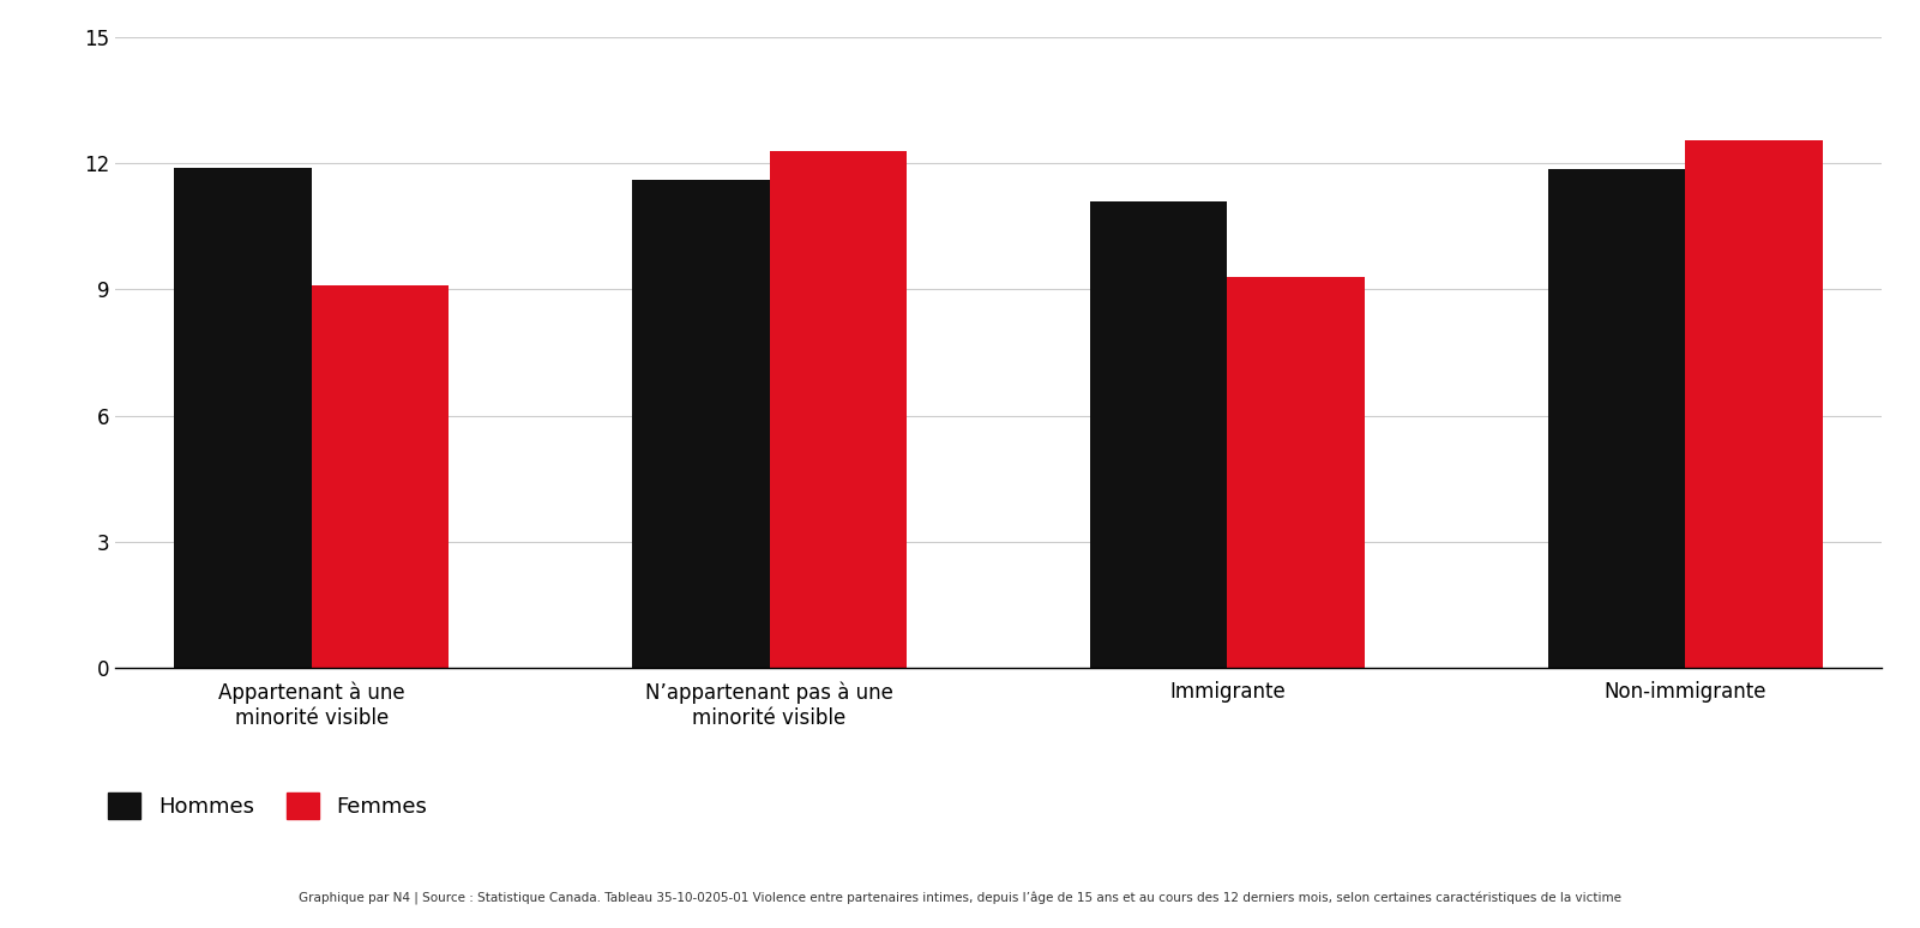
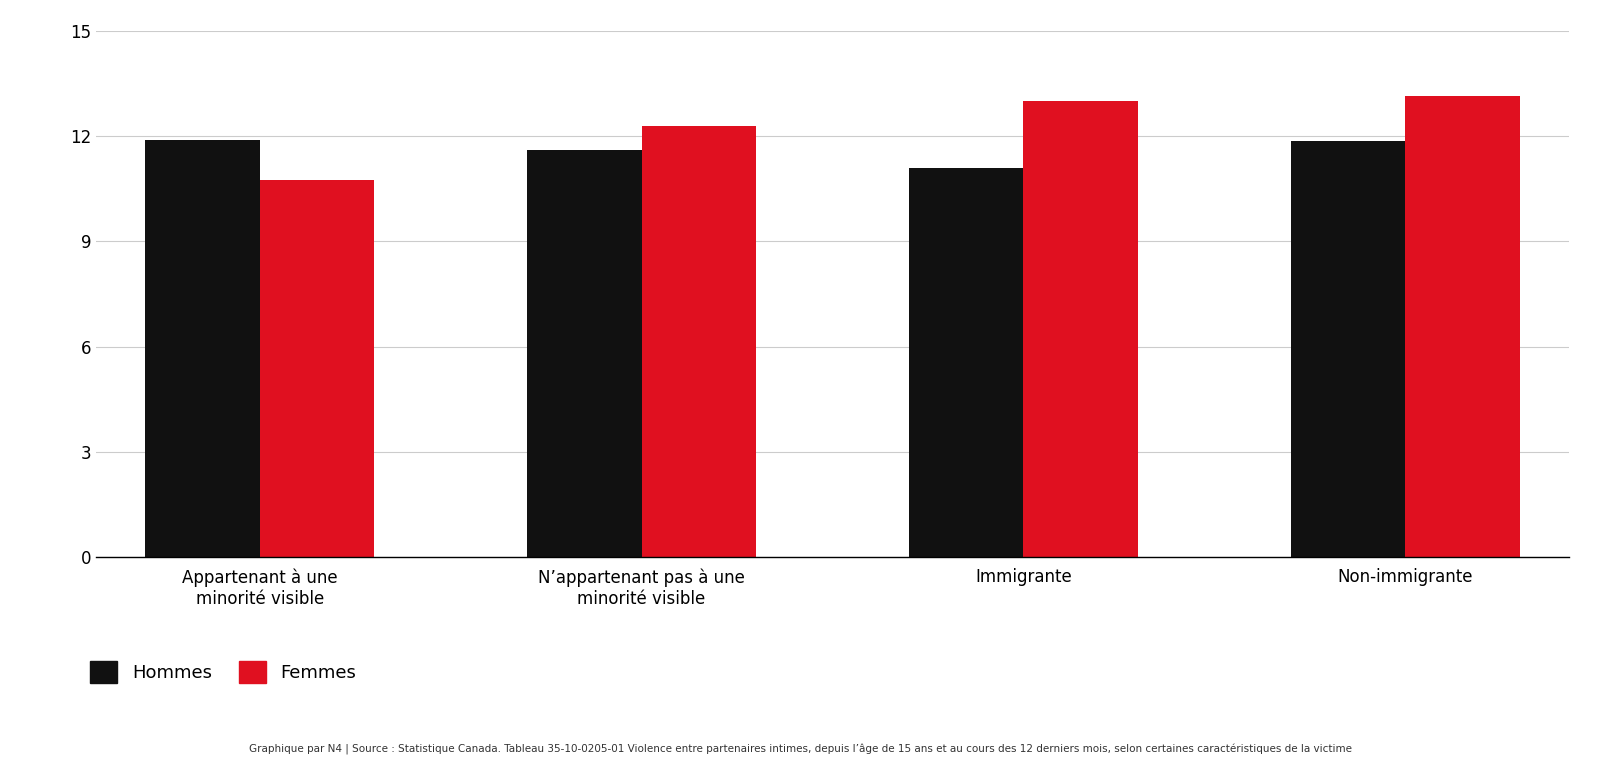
Femmes/Appartenant à une minorité visible: 9.10 -> 10.75
Femmes/Immigrante: 9.30 -> 13.00
Femmes/Non-immigrante: 12.55 -> 13.15
